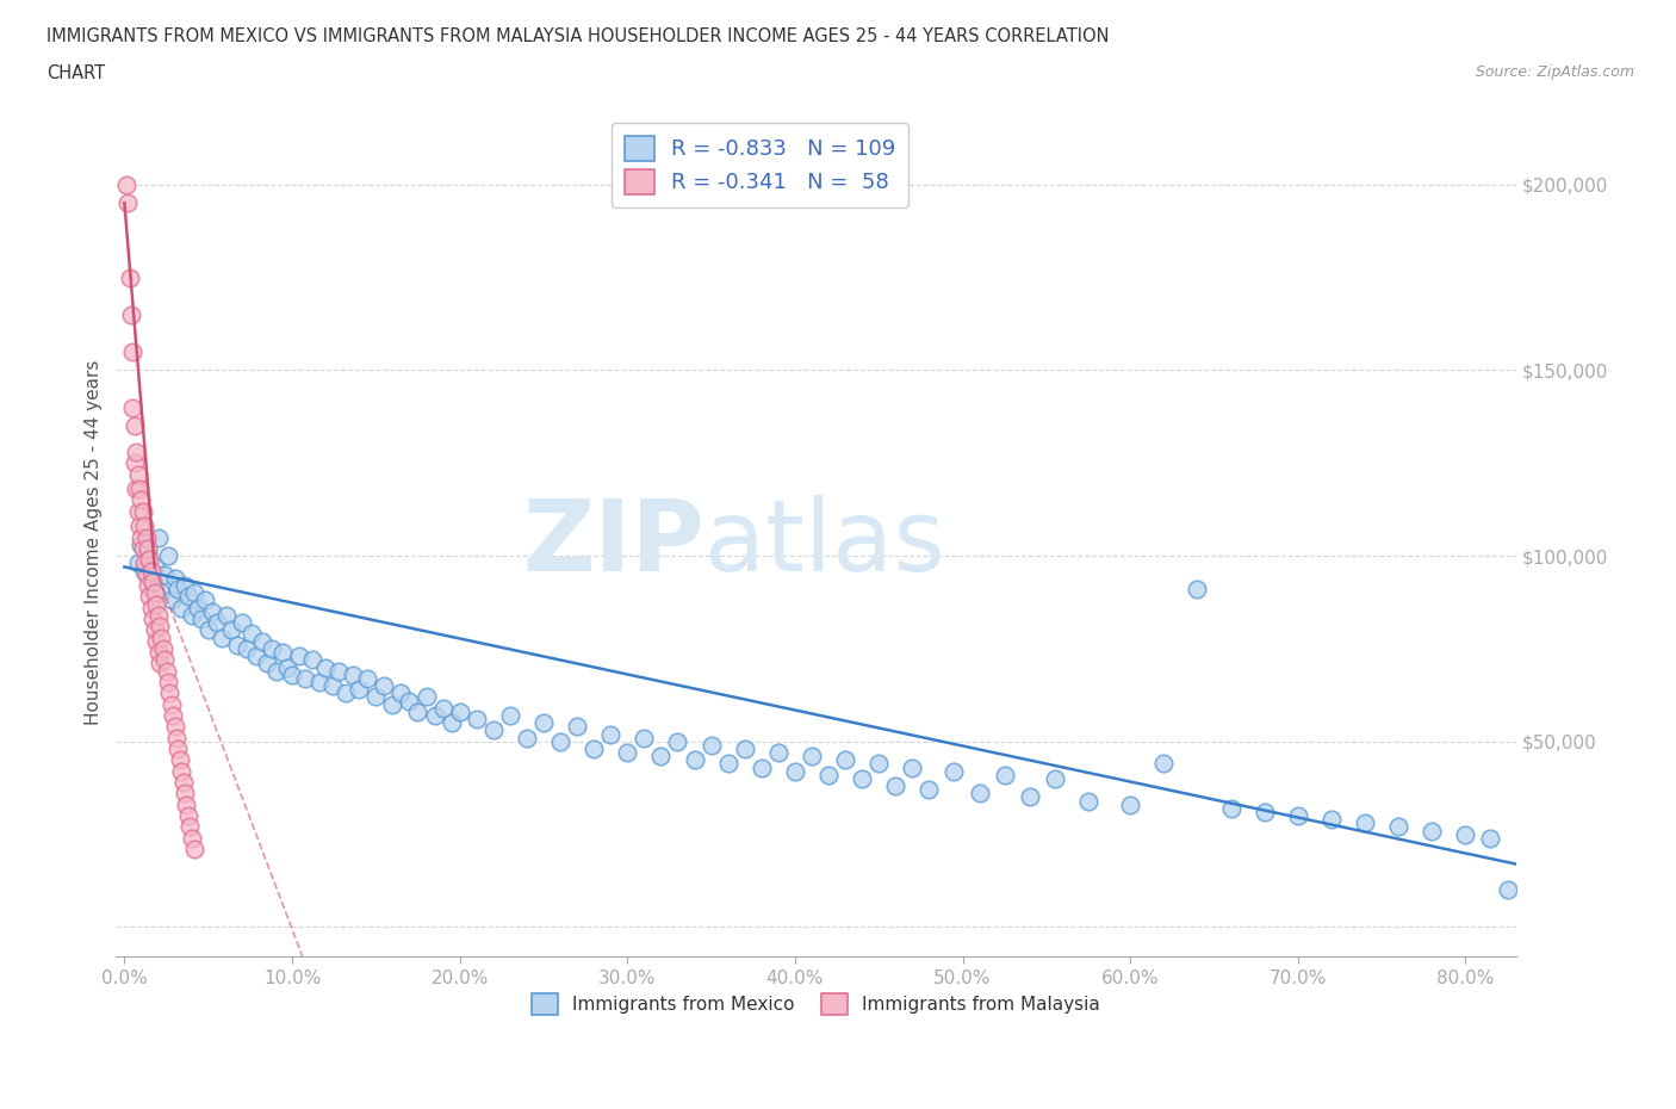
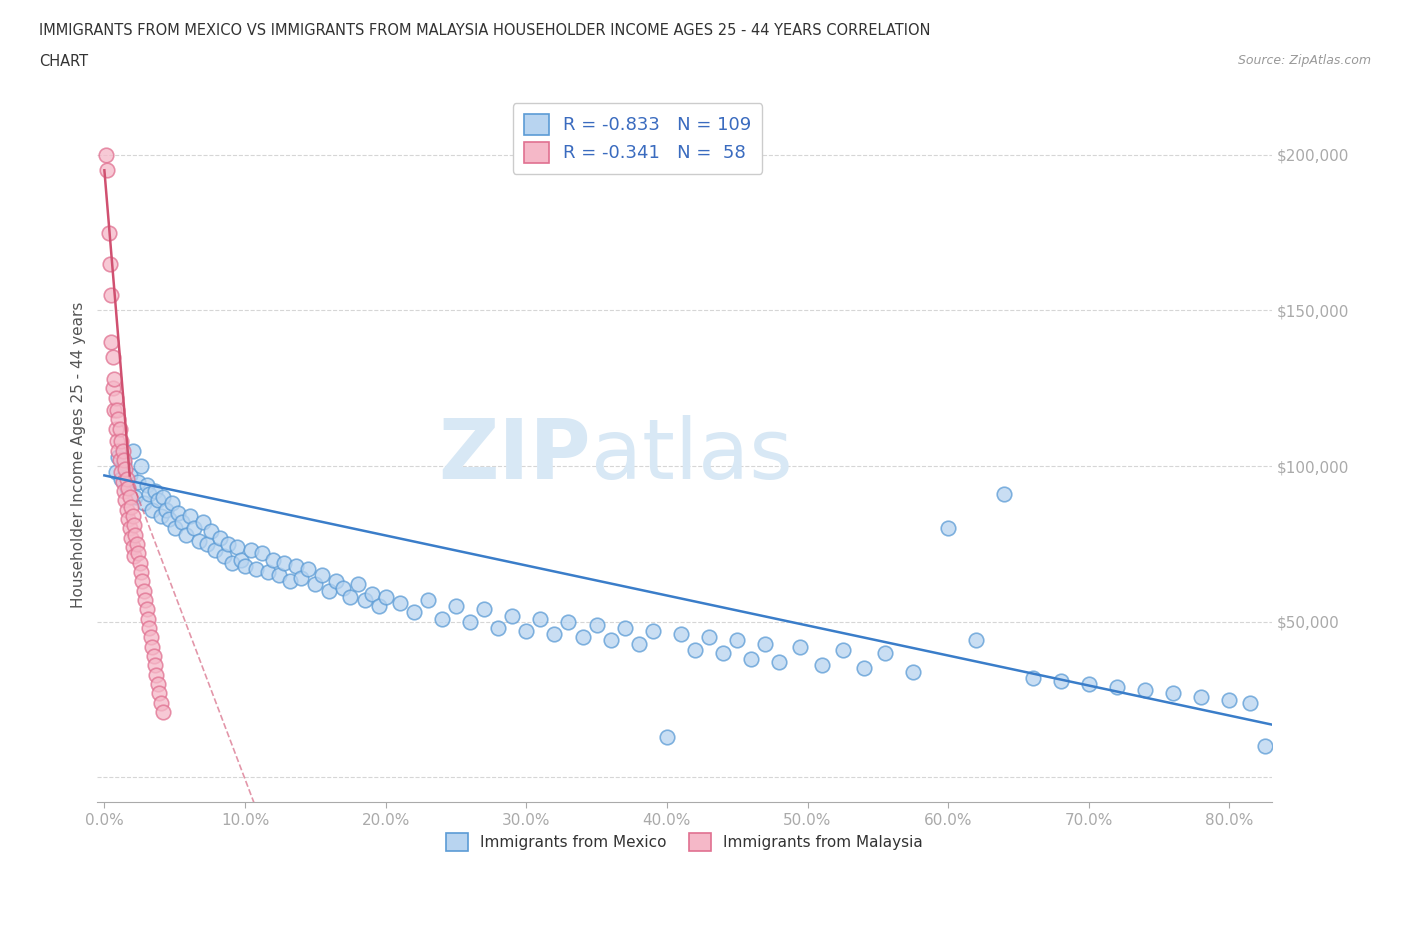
Immigrants from Mexico/40.0%: $42,000 -> $13,000
Immigrants from Mexico/60.0%: $33,000 -> $80,000
